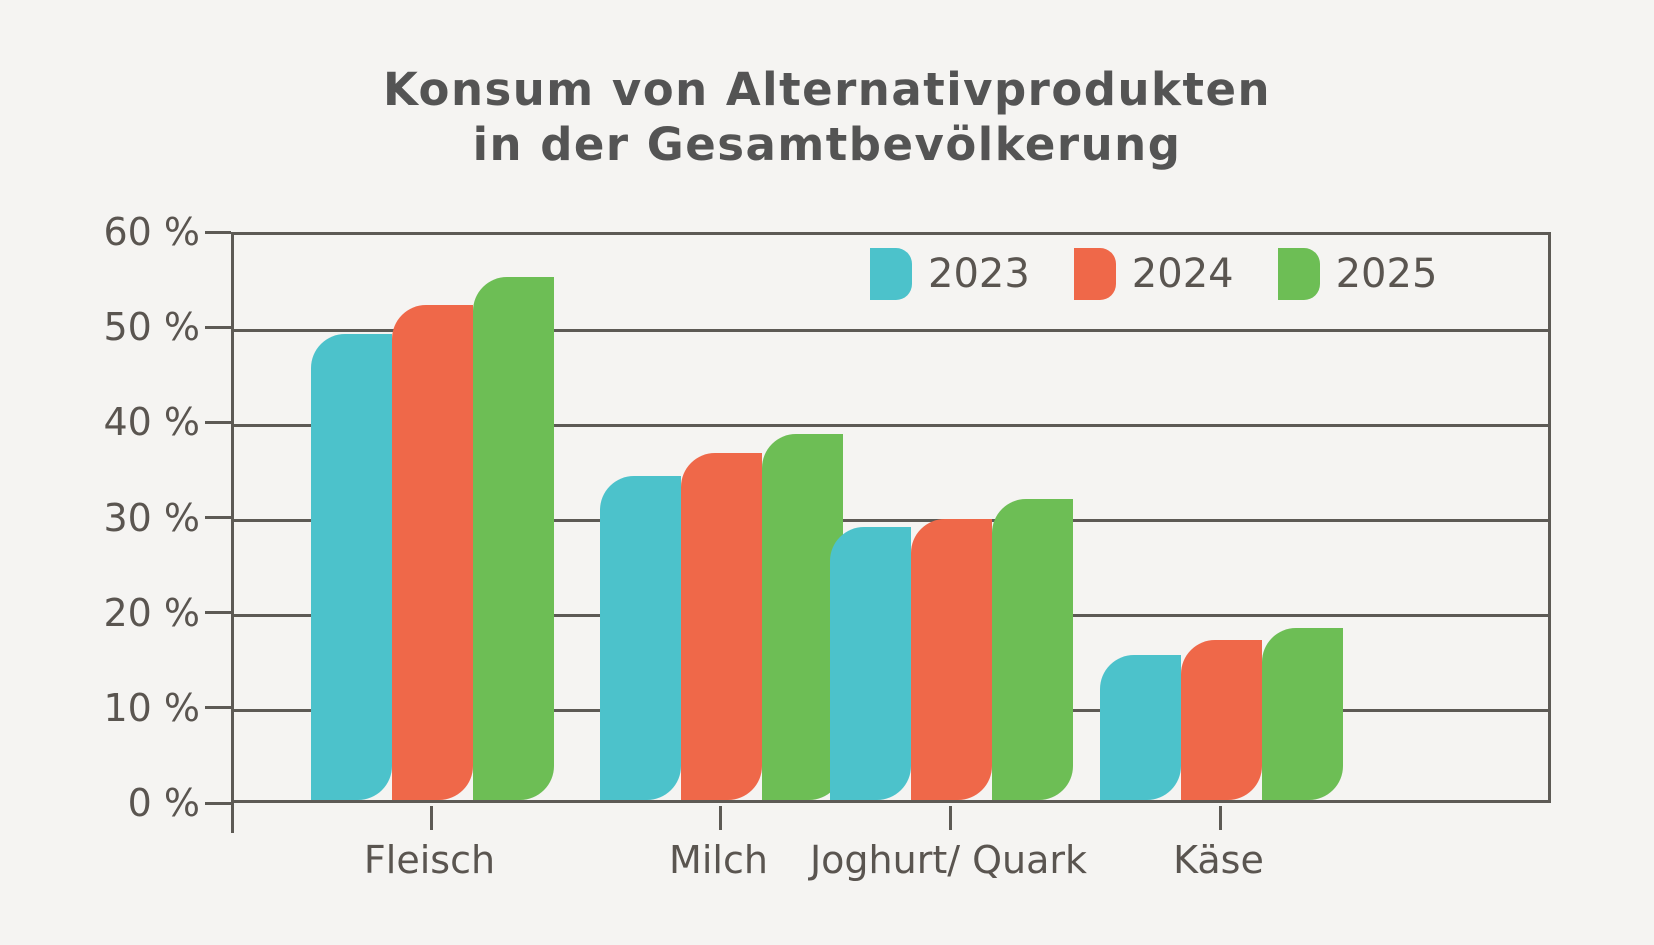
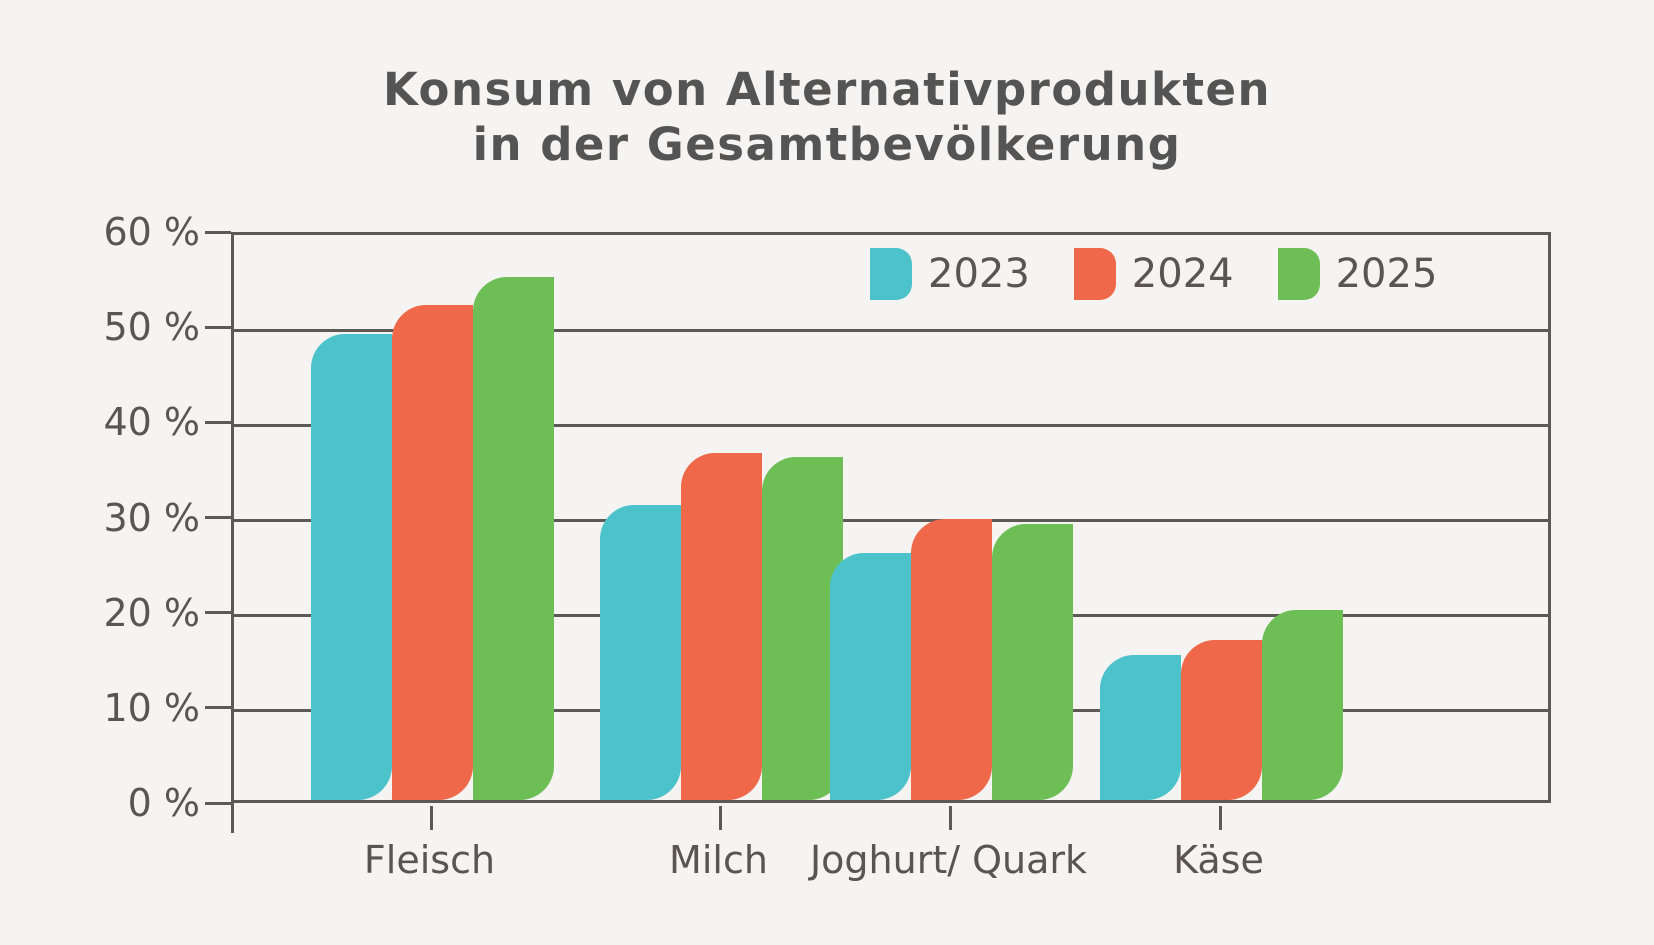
2023/Milch: 34% -> 31%
2025/Milch: 38% -> 36%
2023/Joghurt/ Quark: 29% -> 26%
2025/Joghurt/ Quark: 32% -> 29%
2025/Käse: 18% -> 20%
